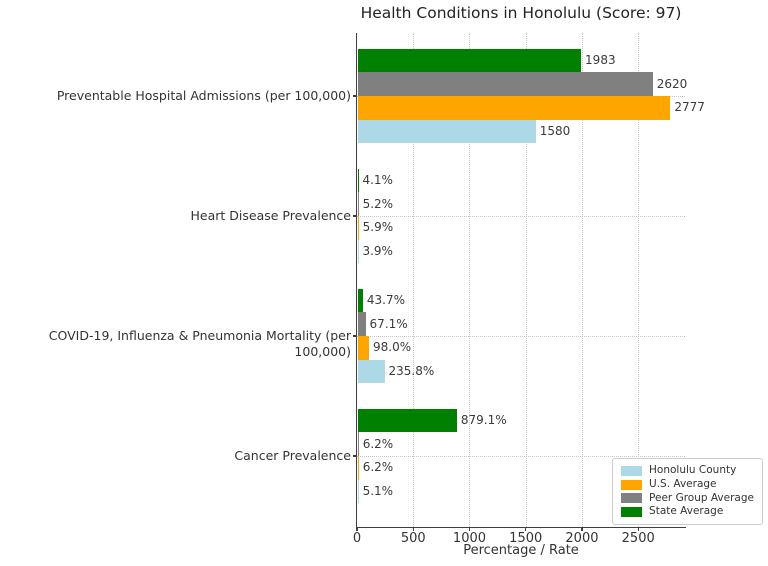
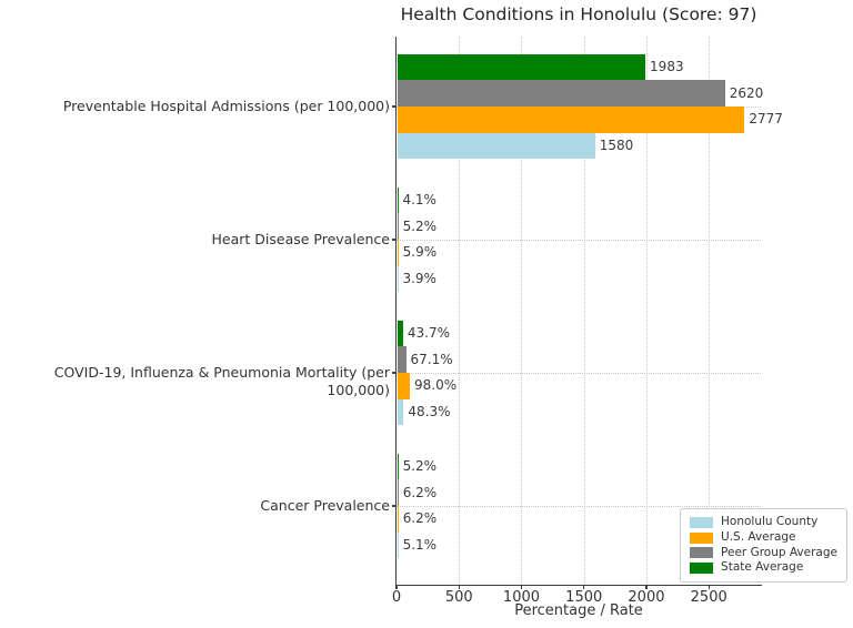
Honolulu County/COVID-19, Influenza & Pneumonia Mortality (per 100,000): 235.8% -> 48.3%
State Average/Cancer Prevalence: 879.1% -> 5.2%
